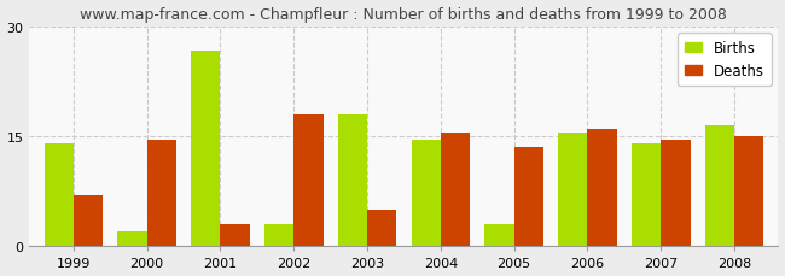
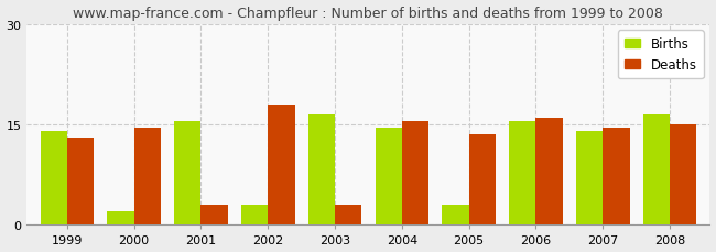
Deaths/1999: 7.0 -> 13.0
Births/2001: 26.6 -> 15.5
Births/2003: 18.0 -> 16.5
Deaths/2003: 5.0 -> 3.0
